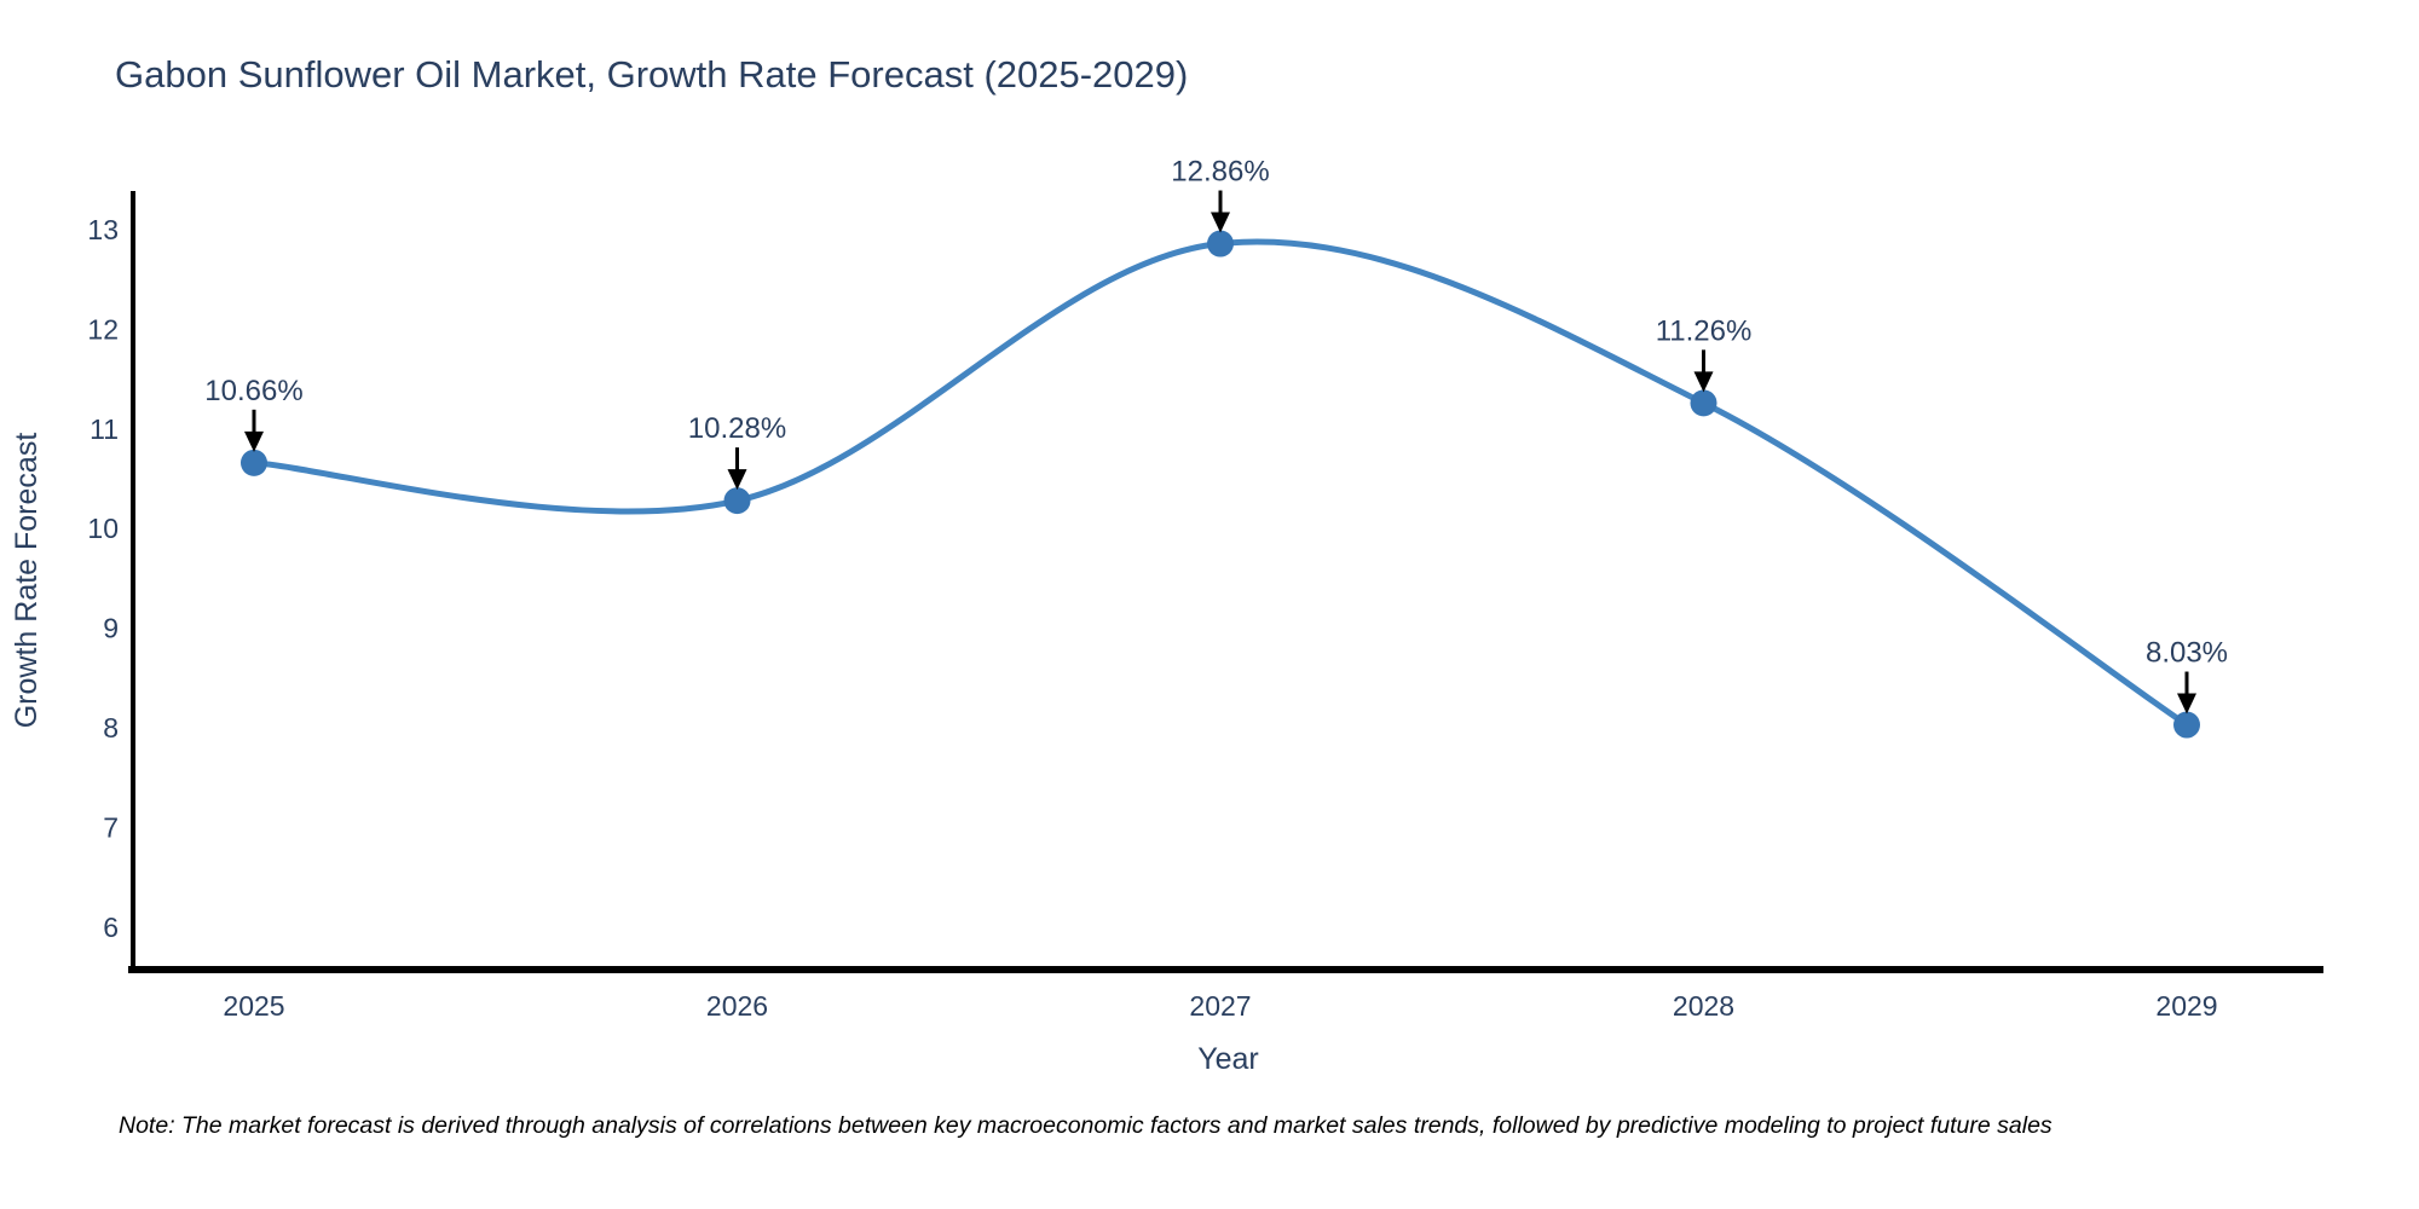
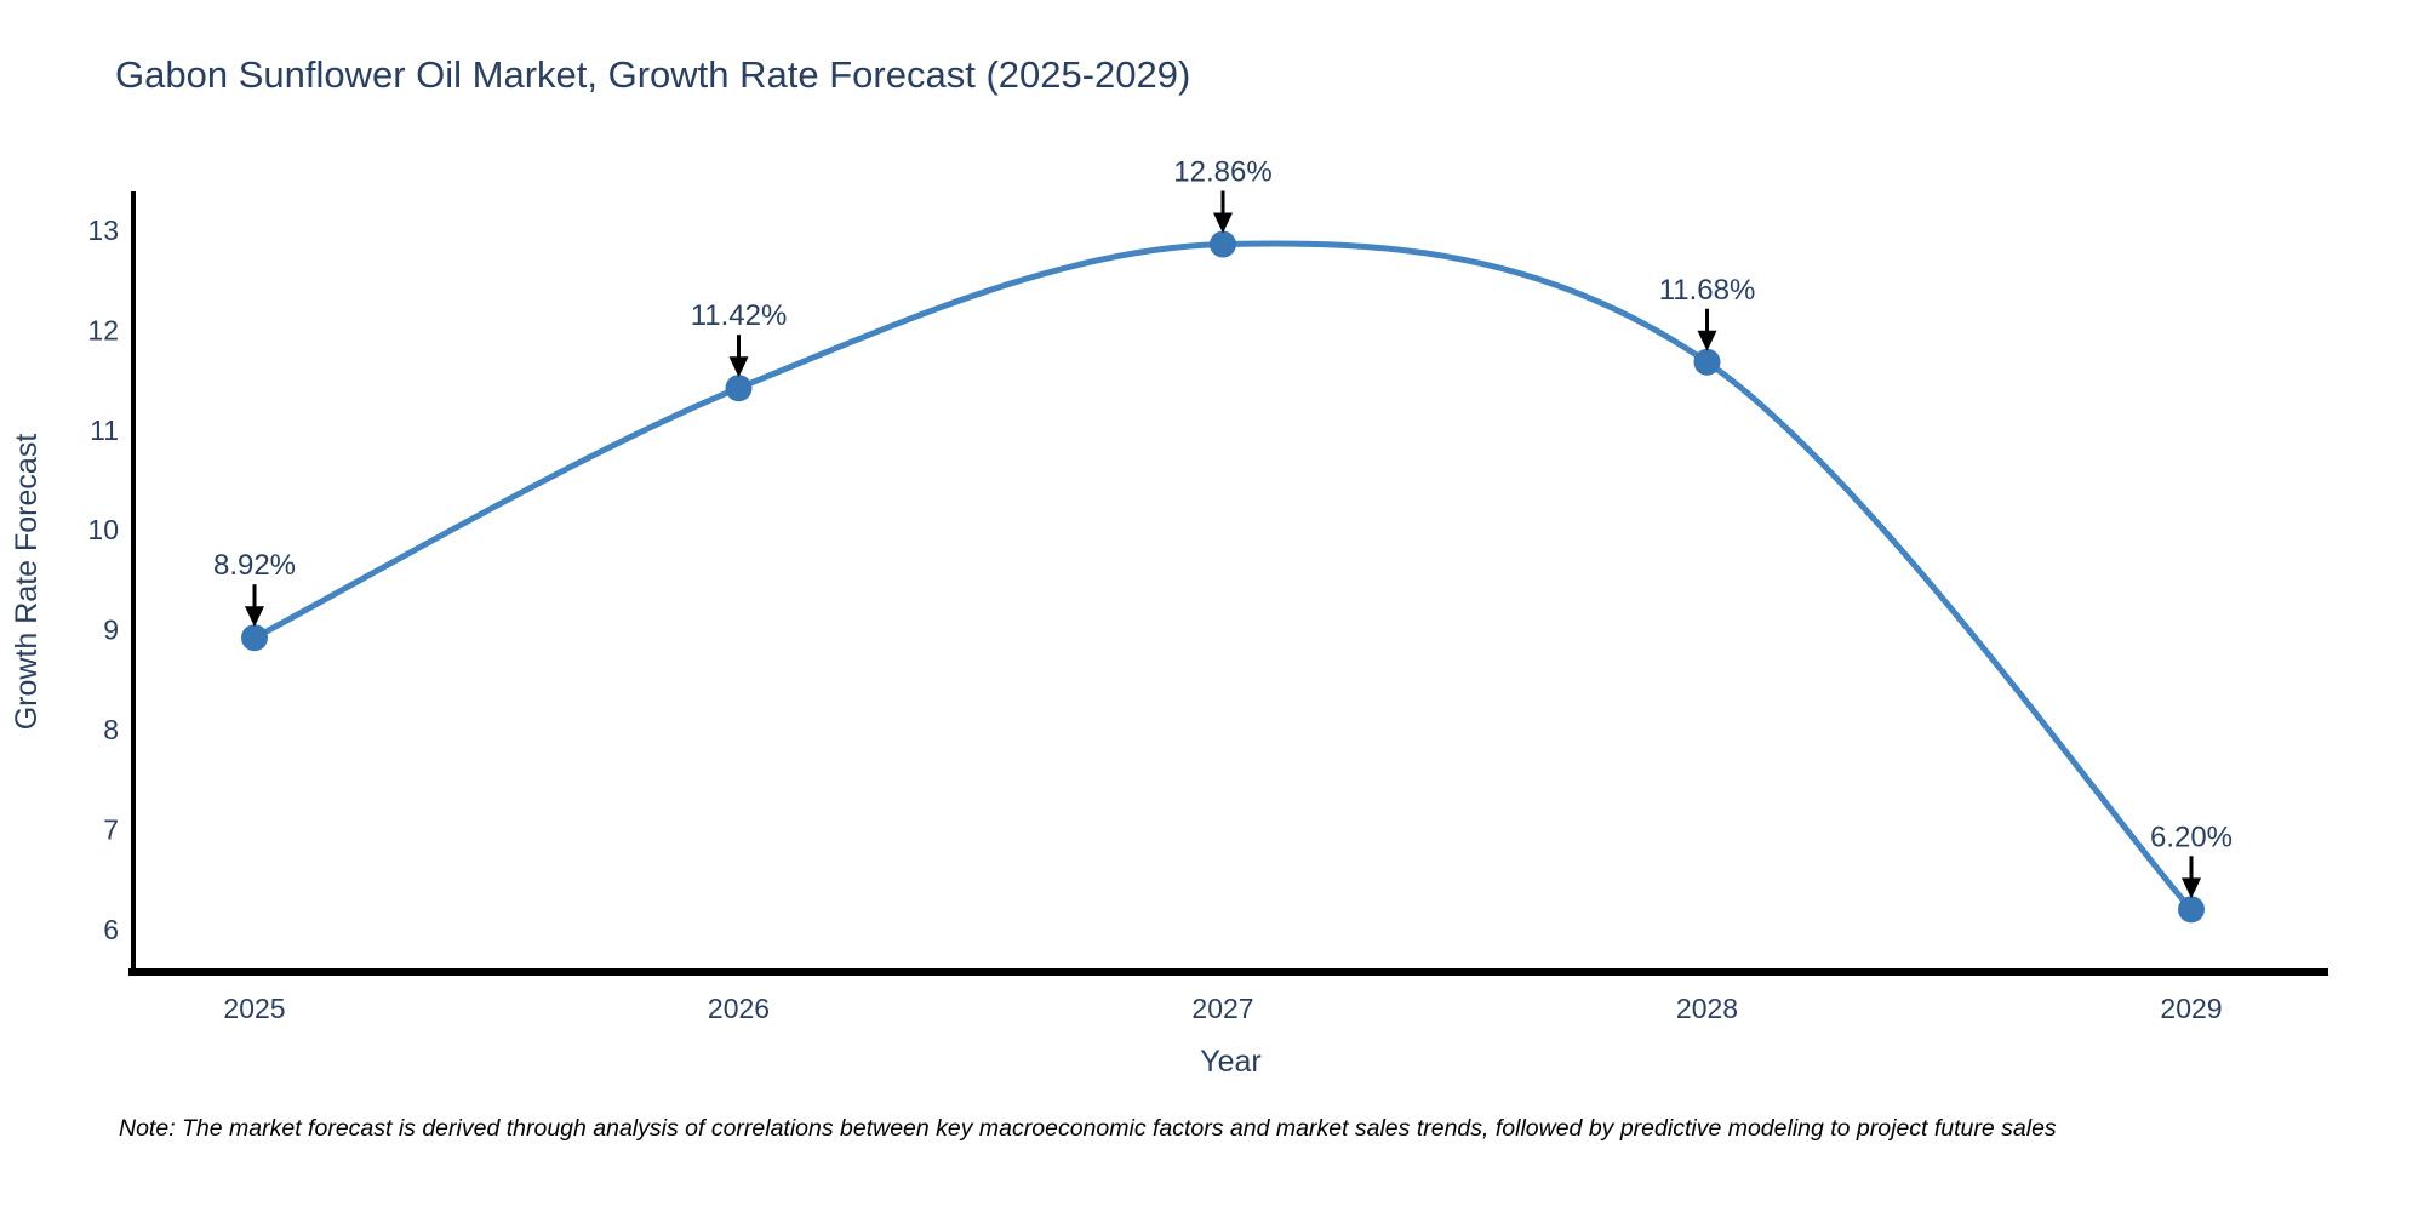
2025: 10.66% -> 8.92%
2026: 10.28% -> 11.42%
2028: 11.26% -> 11.68%
2029: 8.03% -> 6.20%
